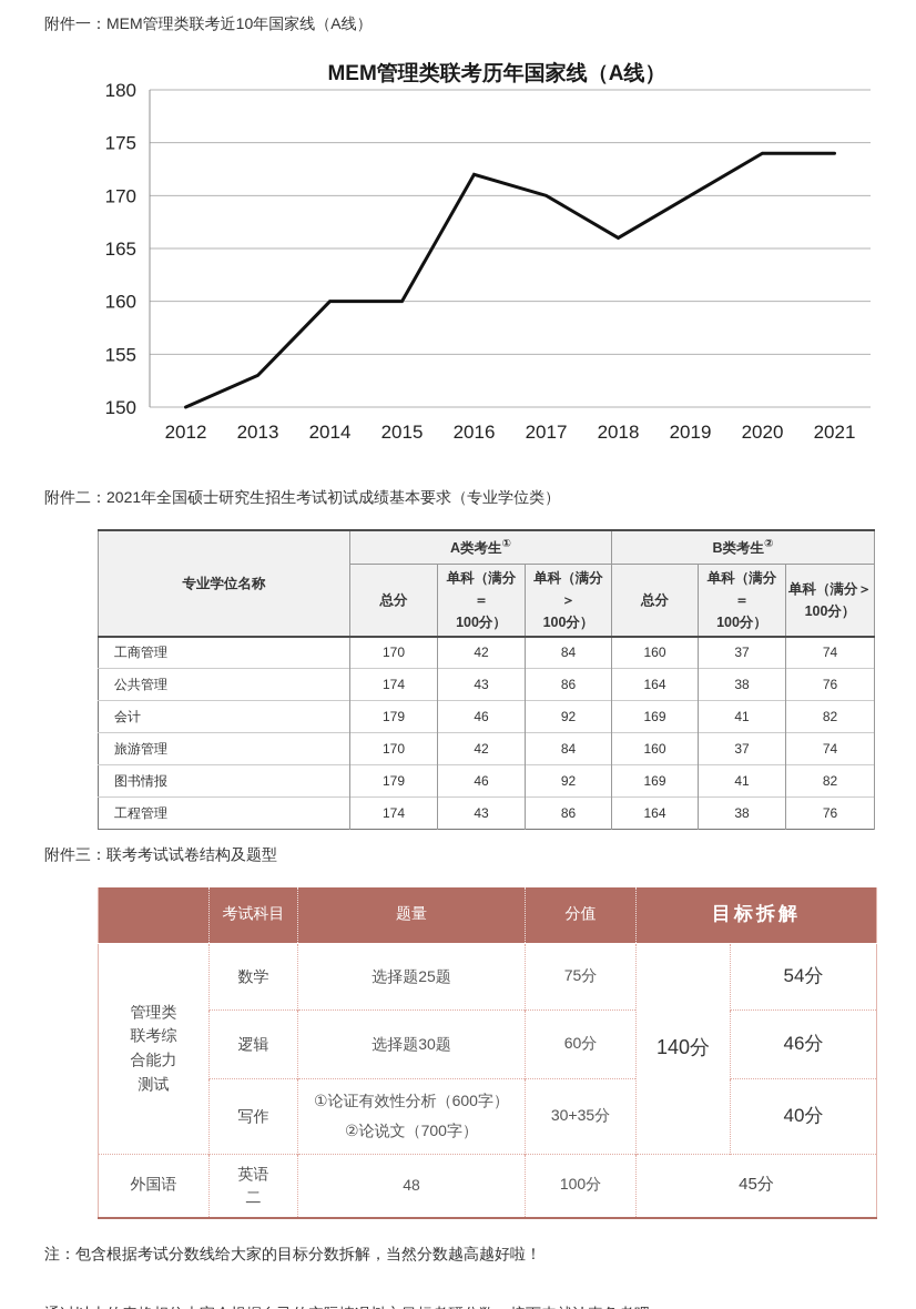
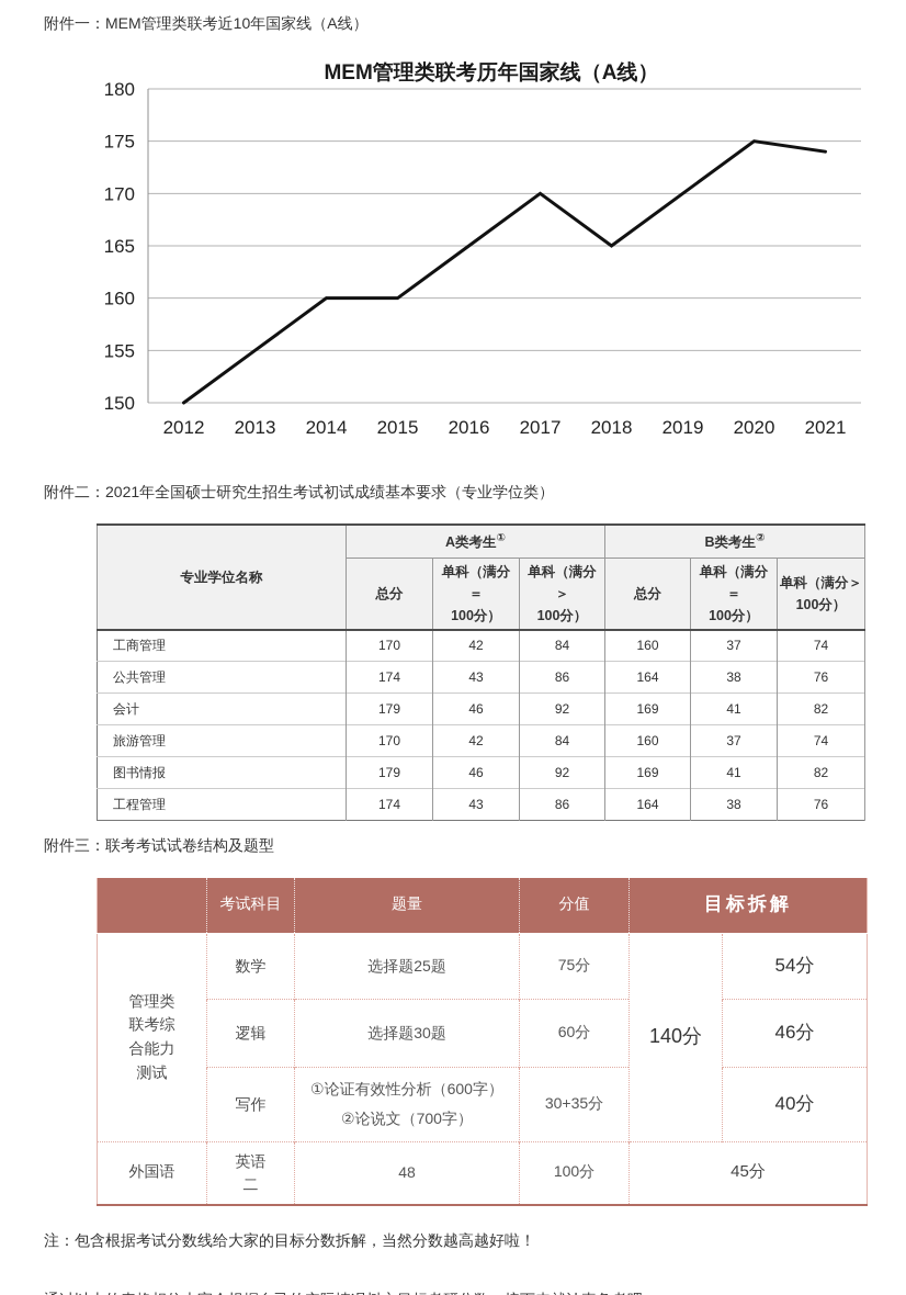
2013: 153 -> 155
2016: 172 -> 165
2018: 166 -> 165
2020: 174 -> 175
